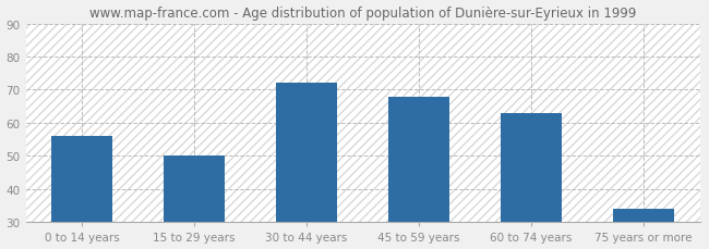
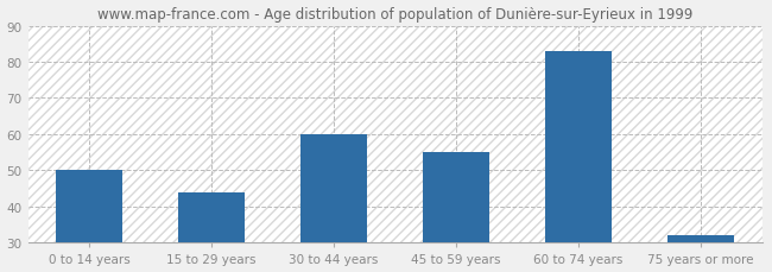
0 to 14 years: 56 -> 50
15 to 29 years: 50 -> 44
30 to 44 years: 72 -> 60
45 to 59 years: 68 -> 55
60 to 74 years: 63 -> 83
75 years or more: 34 -> 32
